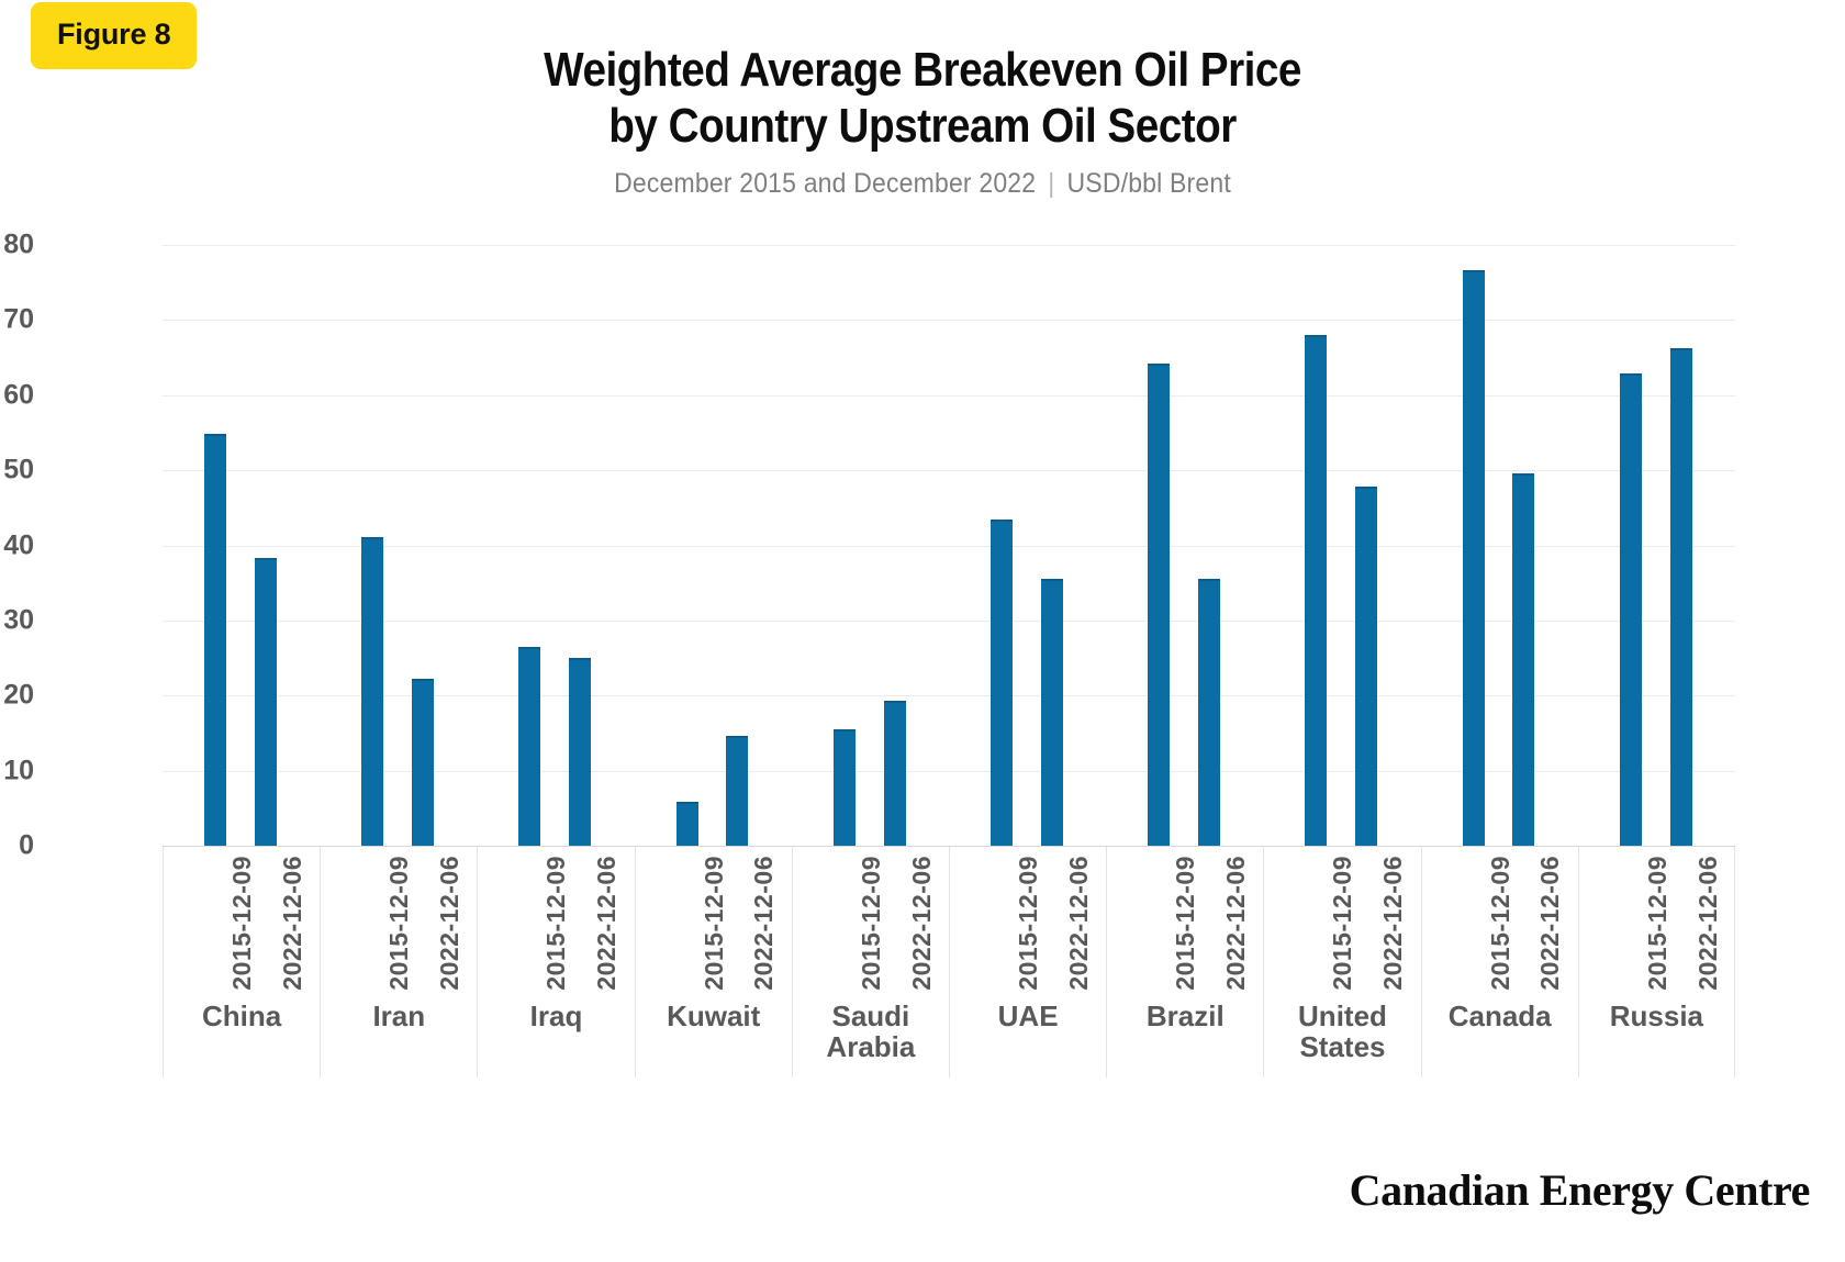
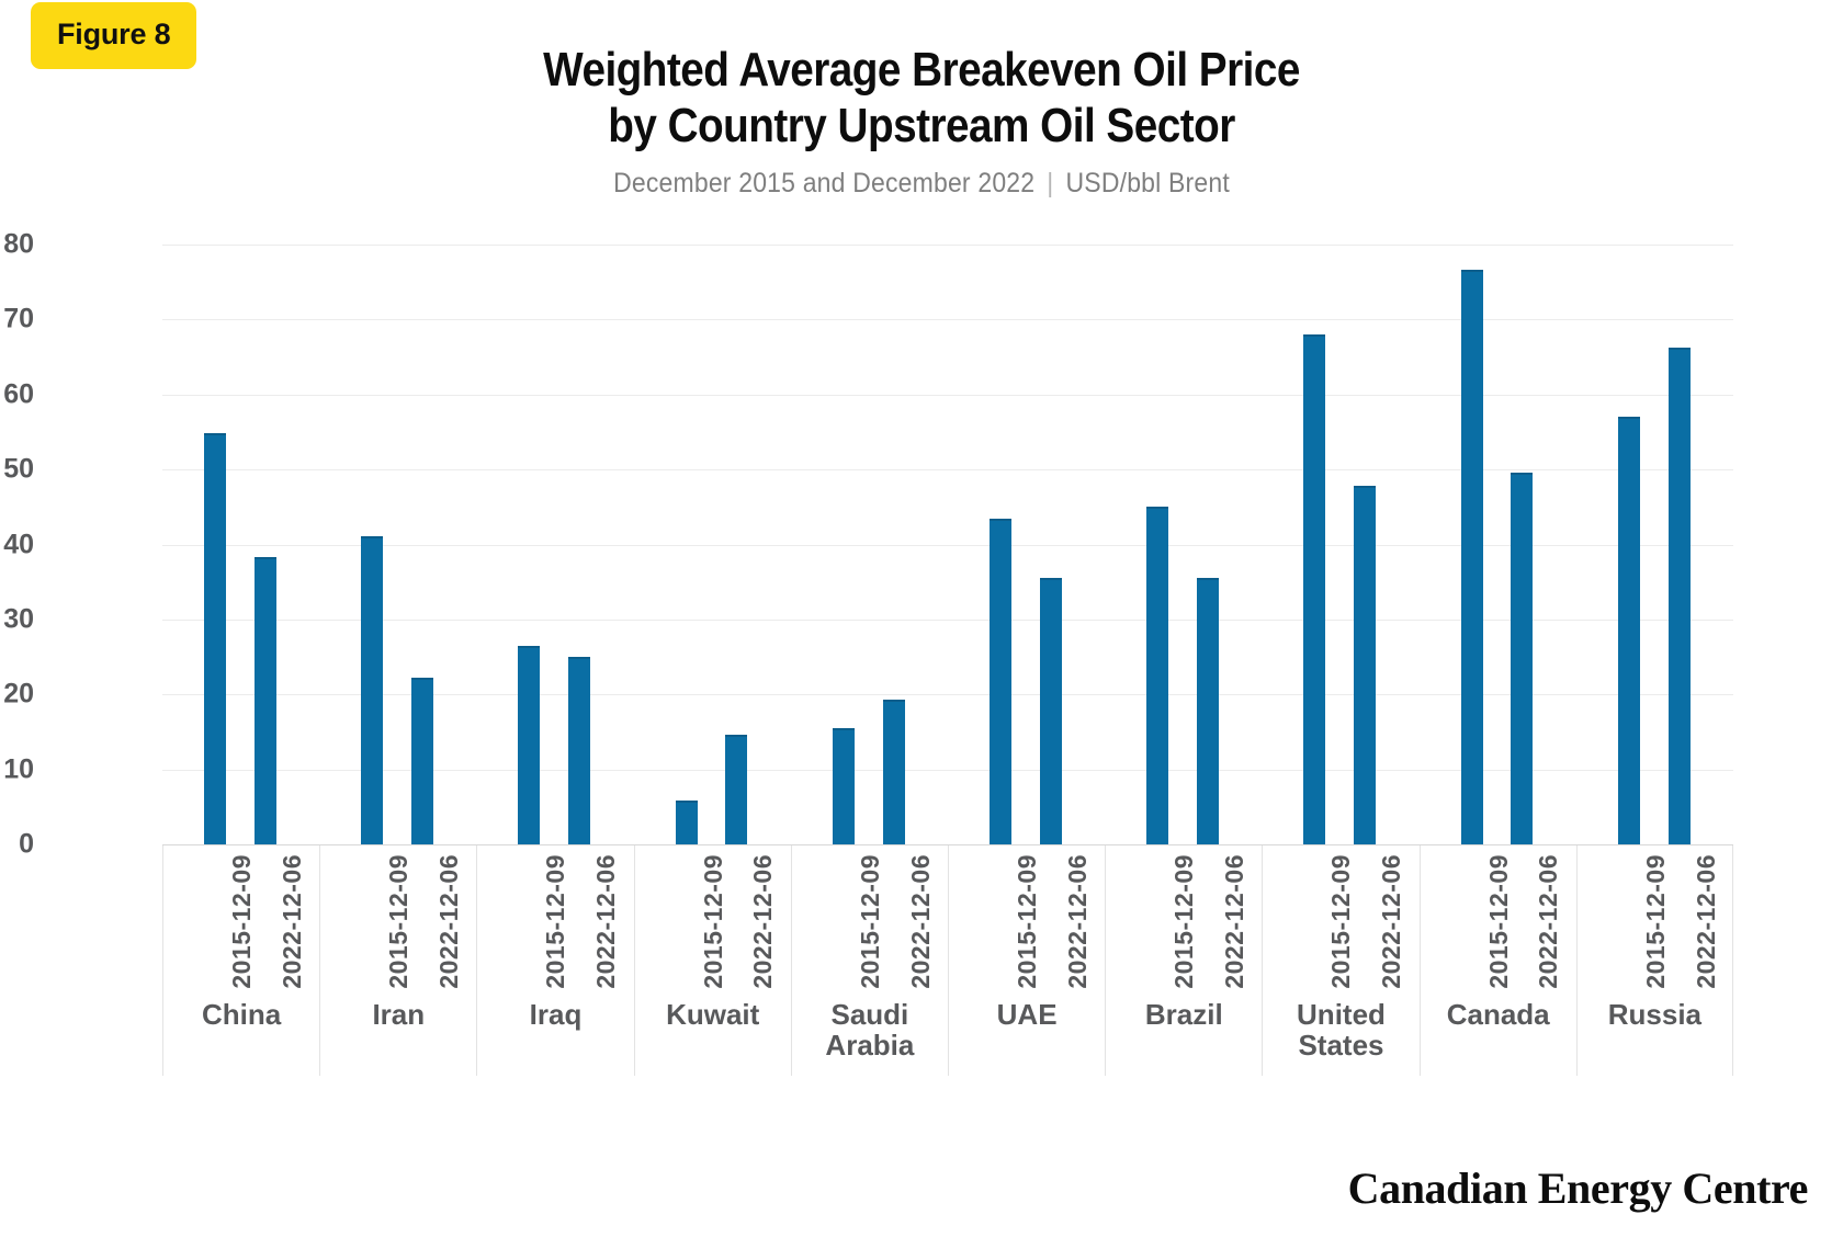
2015-12-09/Brazil: 64 -> 45
2015-12-09/Russia: 63 -> 57
